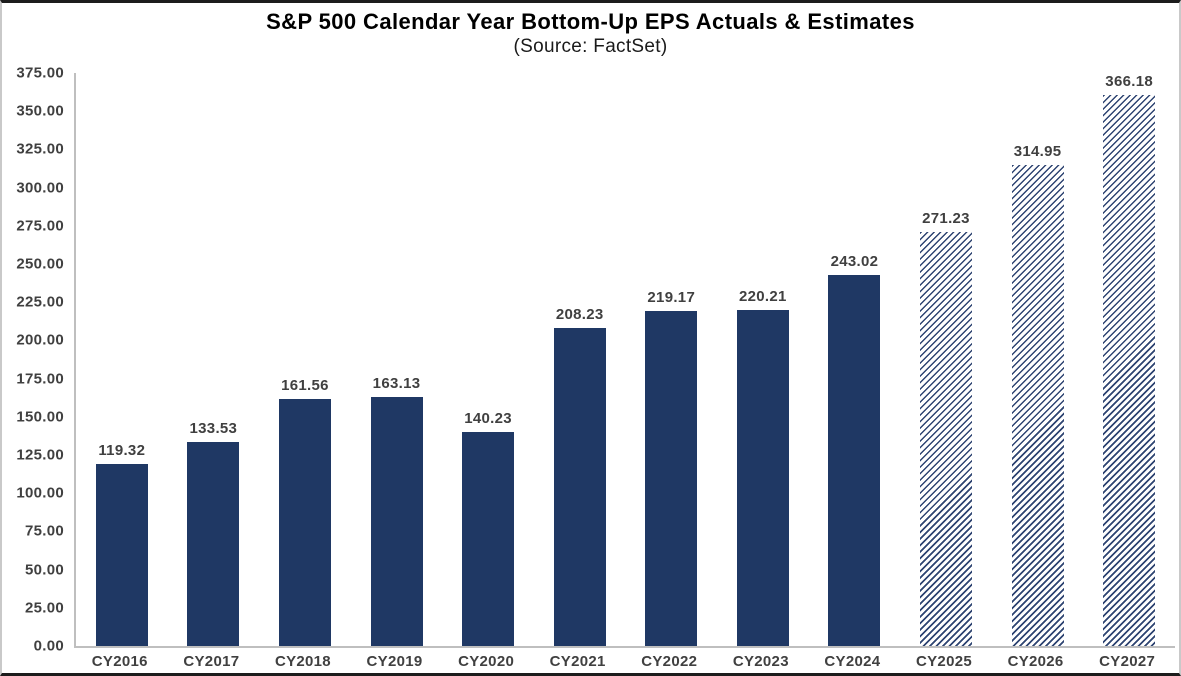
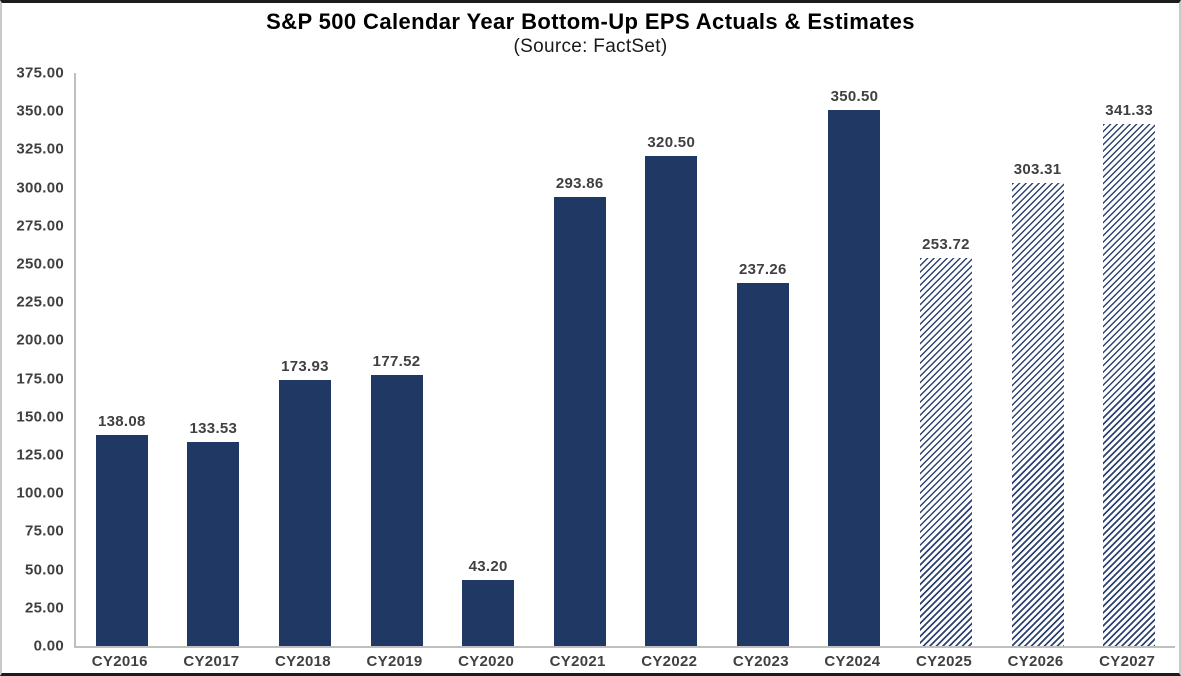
CY2016: 119.32 -> 138.08
CY2018: 161.56 -> 173.93
CY2019: 163.13 -> 177.52
CY2020: 140.23 -> 43.20
CY2021: 208.23 -> 293.86
CY2022: 219.17 -> 320.50
CY2023: 220.21 -> 237.26
CY2024: 243.02 -> 350.50
CY2025: 271.23 -> 253.72
CY2026: 314.95 -> 303.31
CY2027: 366.18 -> 341.33
